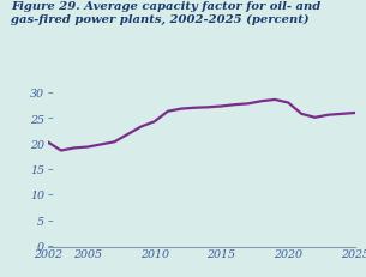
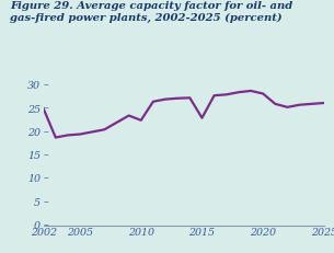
2002: 20.5 -> 25.0
2010: 24.5 -> 22.5
2015: 27.5 -> 23.0
